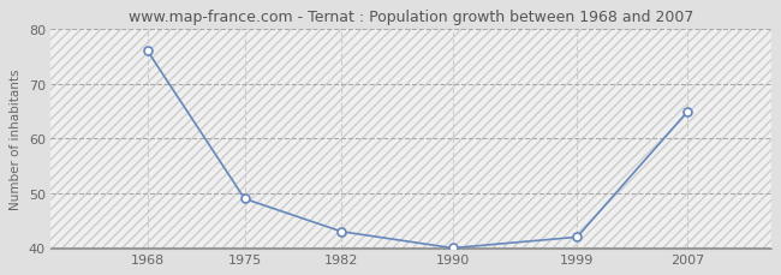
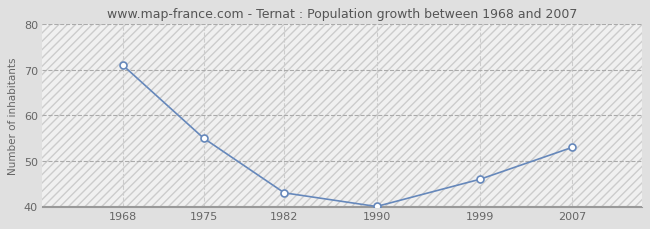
1968: 76 -> 71
1975: 49 -> 55
1999: 42 -> 46
2007: 65 -> 53
